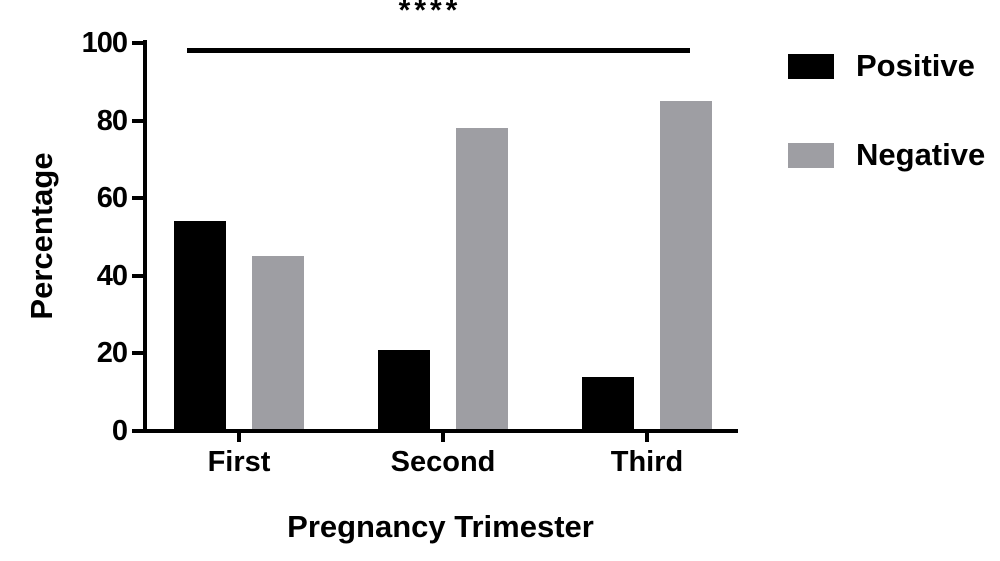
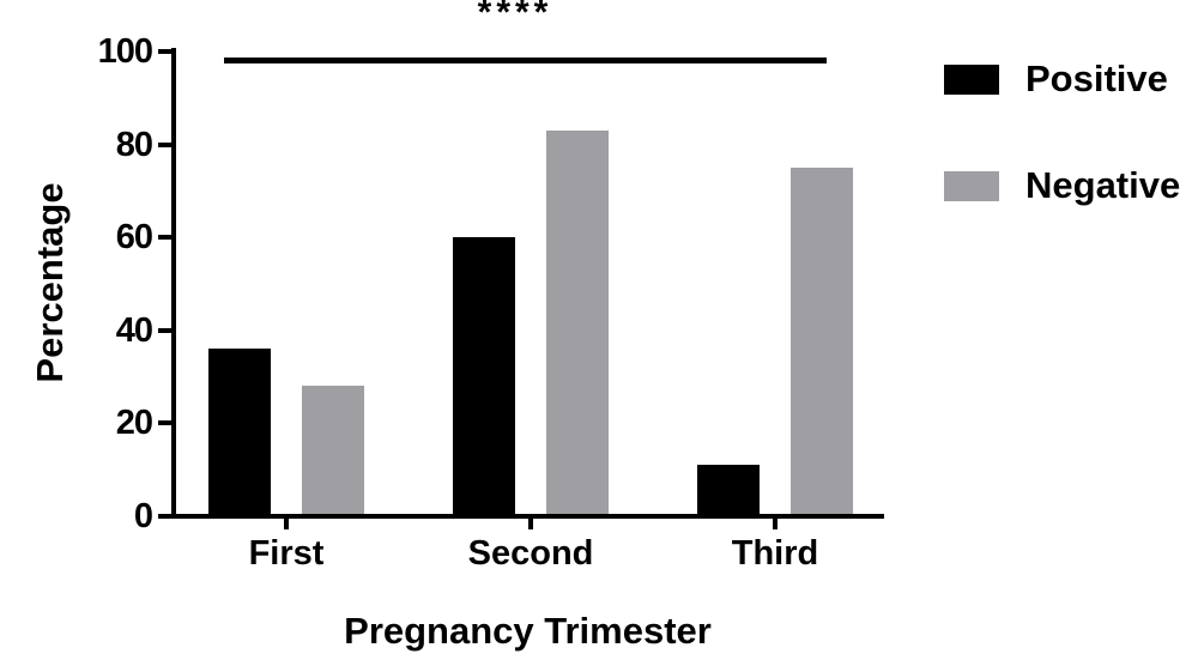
Positive/First: 54 -> 36
Negative/First: 45 -> 28
Positive/Second: 21 -> 60
Negative/Second: 78 -> 83
Positive/Third: 14 -> 11
Negative/Third: 85 -> 75
